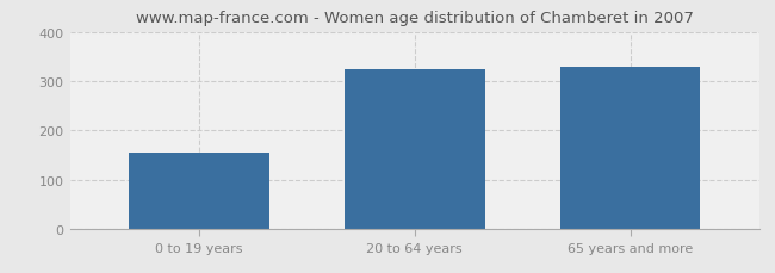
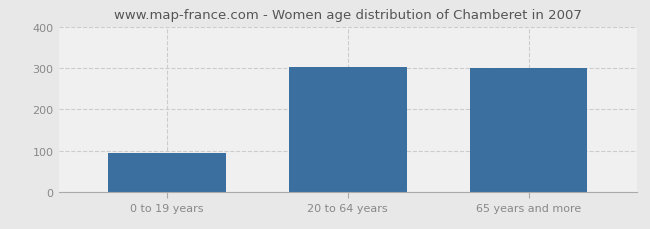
0 to 19 years: 155 -> 95
20 to 64 years: 325 -> 303
65 years and more: 330 -> 301
